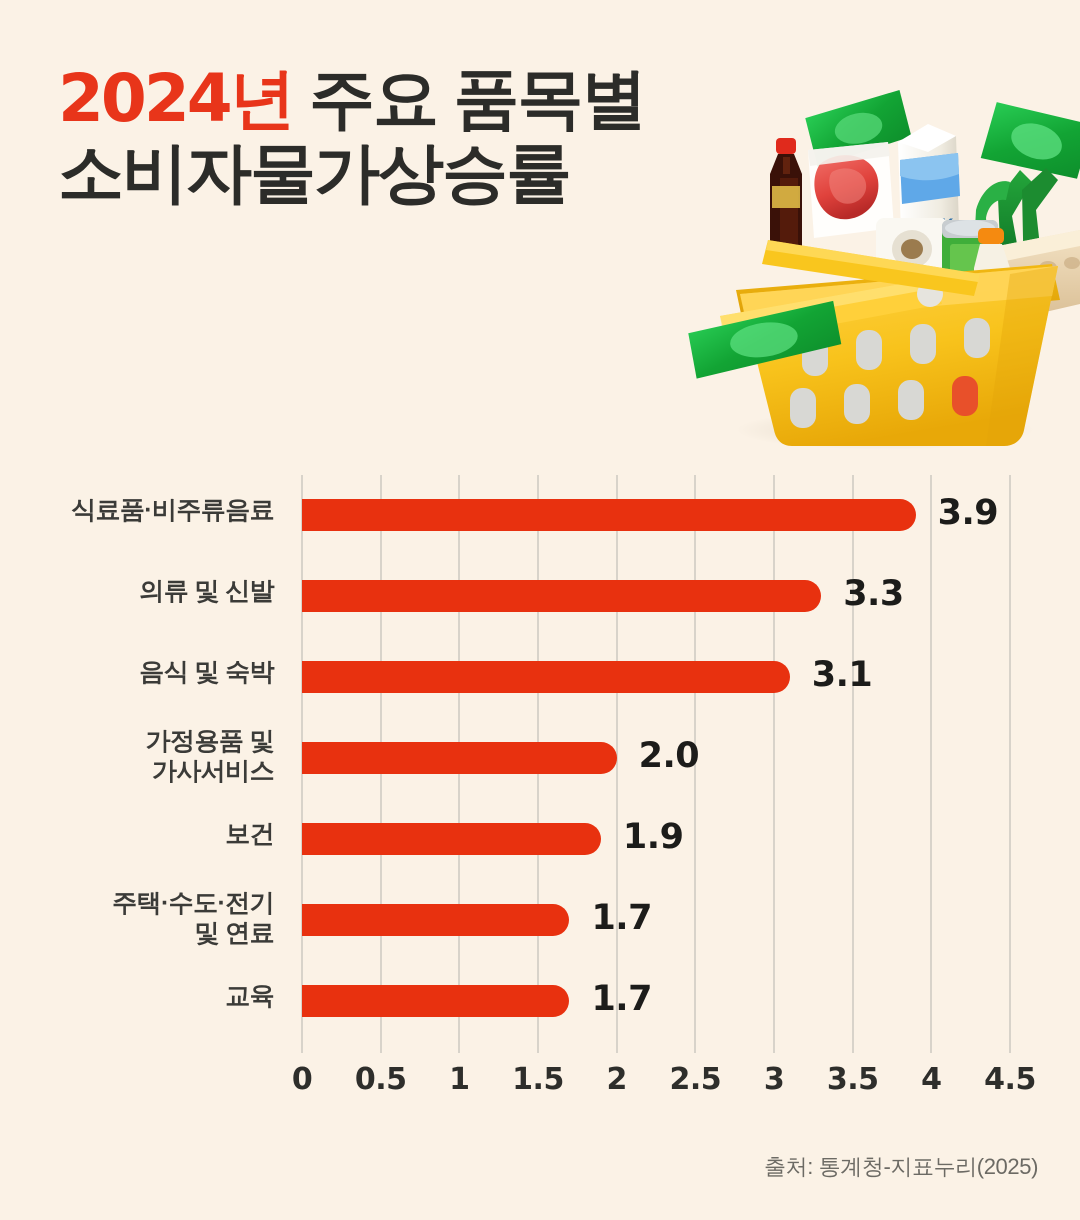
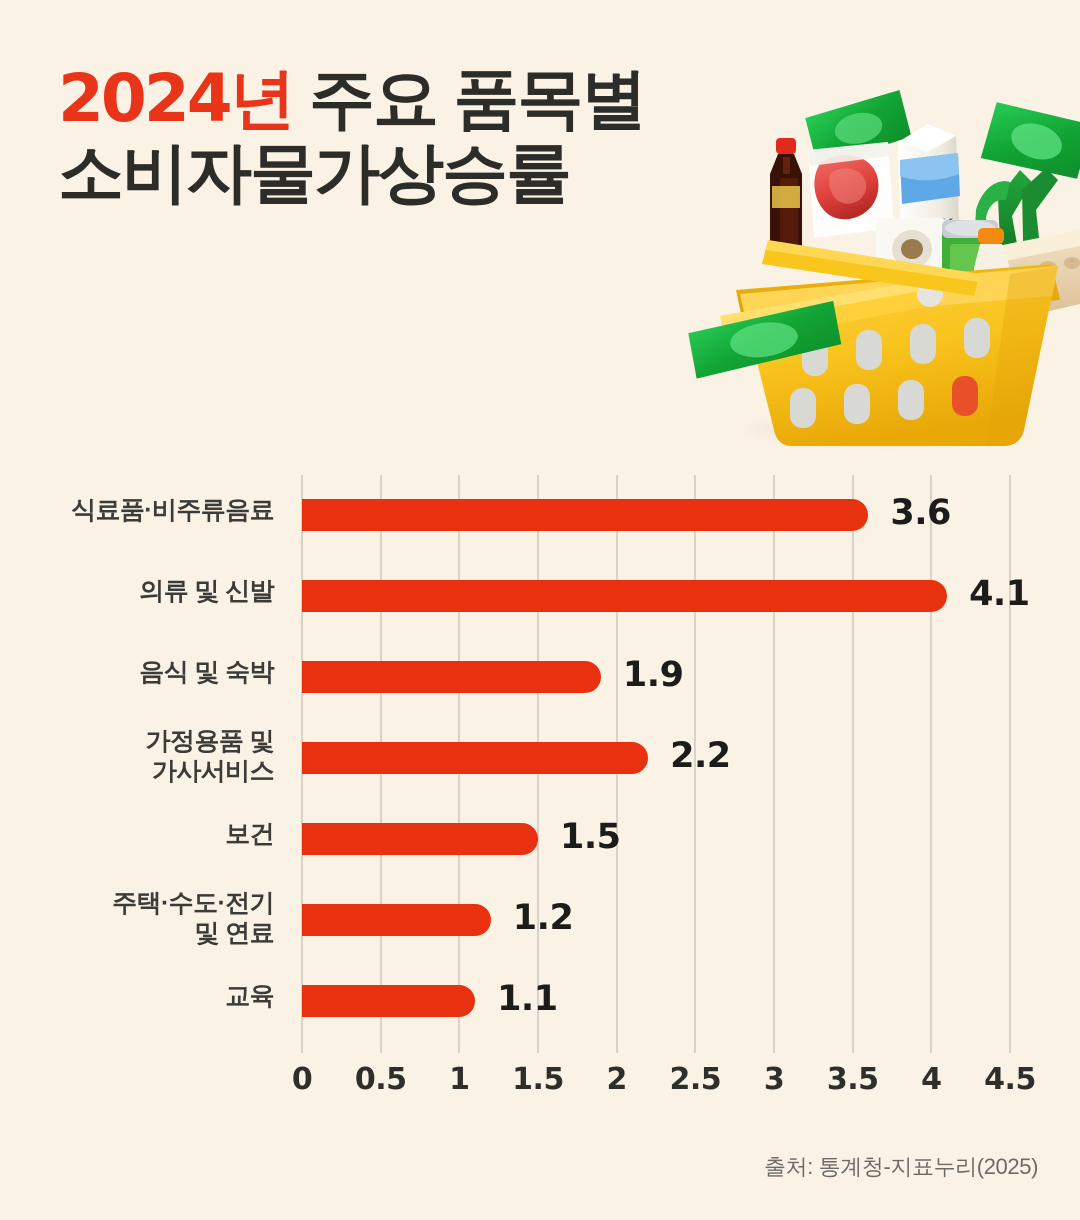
식료품·비주류음료: 3.9 -> 3.6
의류 및 신발: 3.3 -> 4.1
음식 및 숙박: 3.1 -> 1.9
가정용품 및 가사서비스: 2.0 -> 2.2
보건: 1.9 -> 1.5
주택·수도·전기 및 연료: 1.7 -> 1.2
교육: 1.7 -> 1.1
